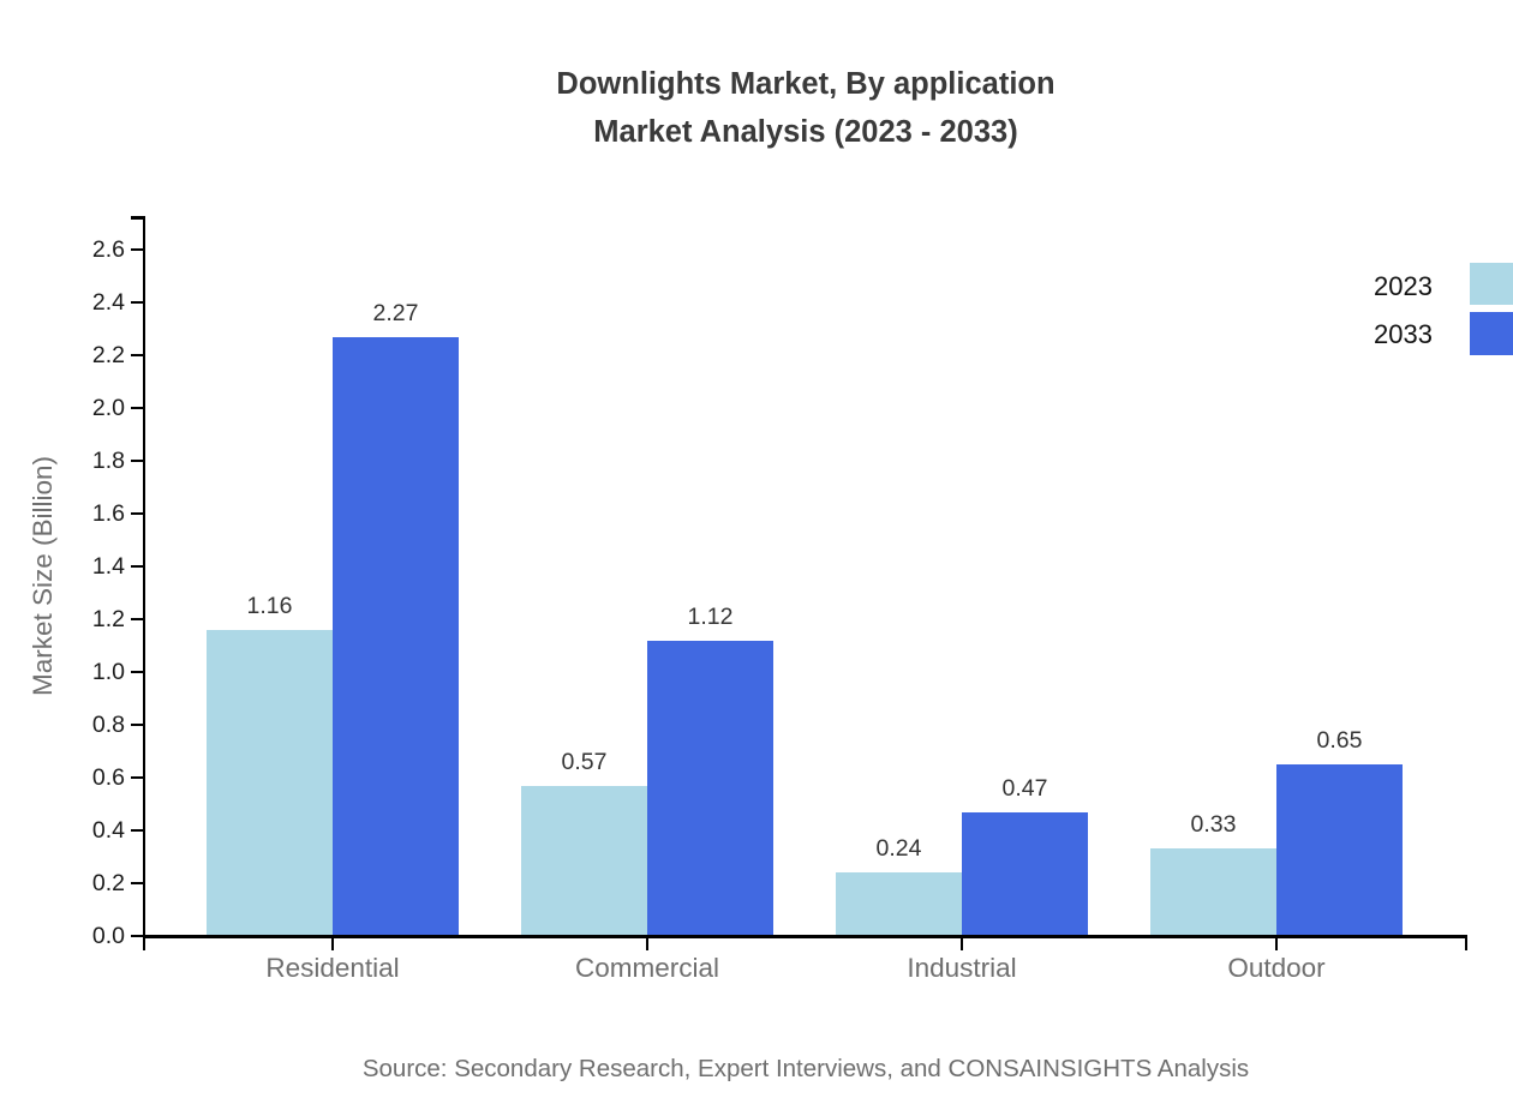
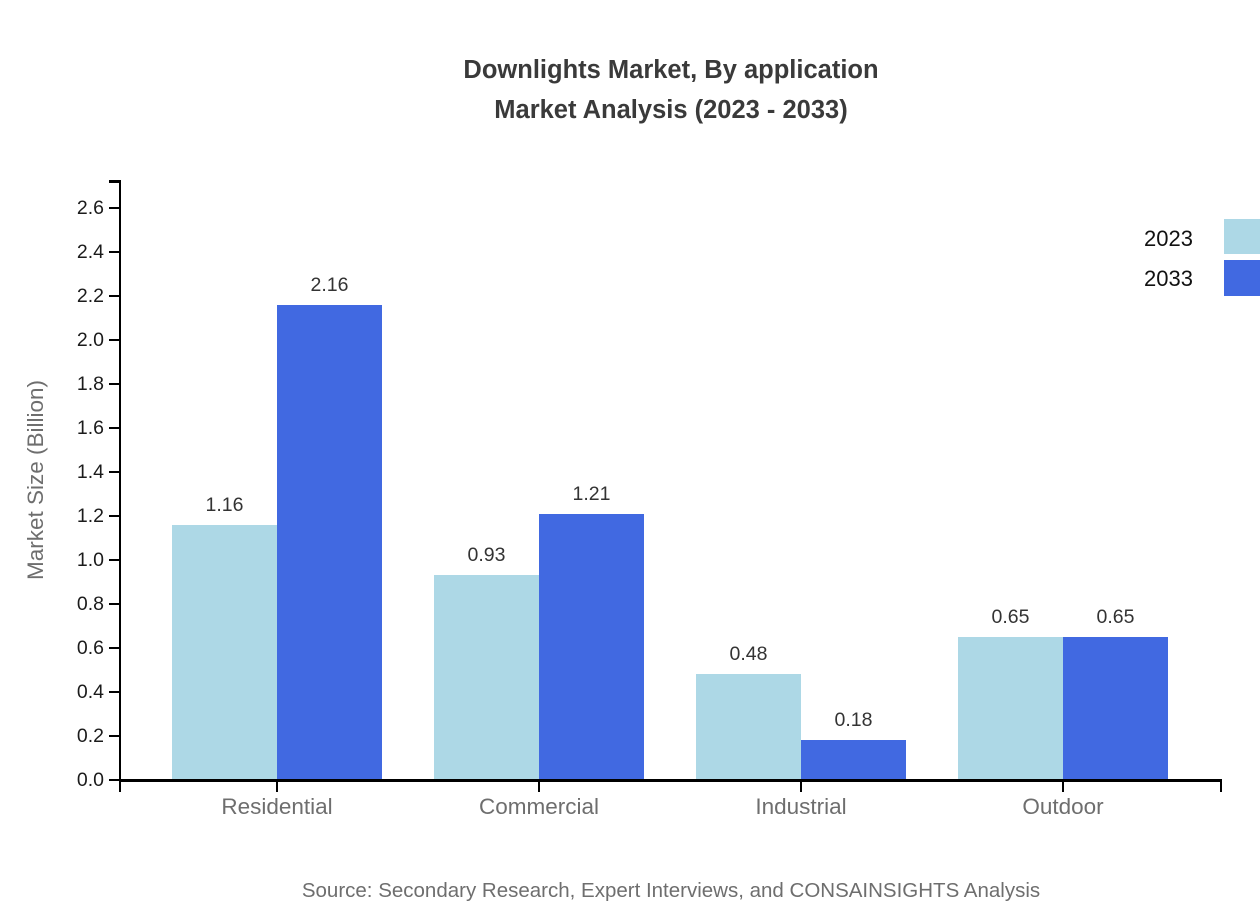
2033/Residential: 2.27 -> 2.16
2023/Commercial: 0.57 -> 0.93
2033/Commercial: 1.12 -> 1.21
2023/Industrial: 0.24 -> 0.48
2033/Industrial: 0.47 -> 0.18
2023/Outdoor: 0.33 -> 0.65
